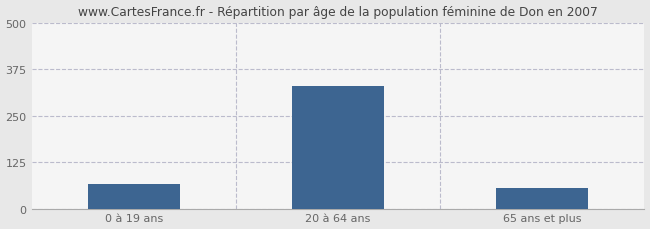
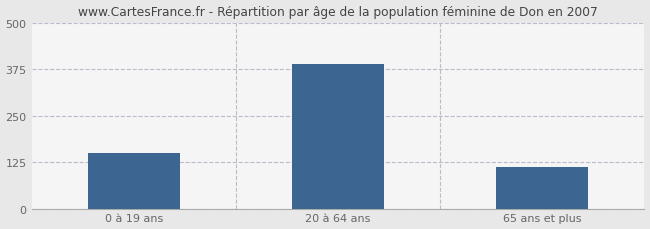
0 à 19 ans: 65 -> 150
20 à 64 ans: 330 -> 390
65 ans et plus: 55 -> 113
